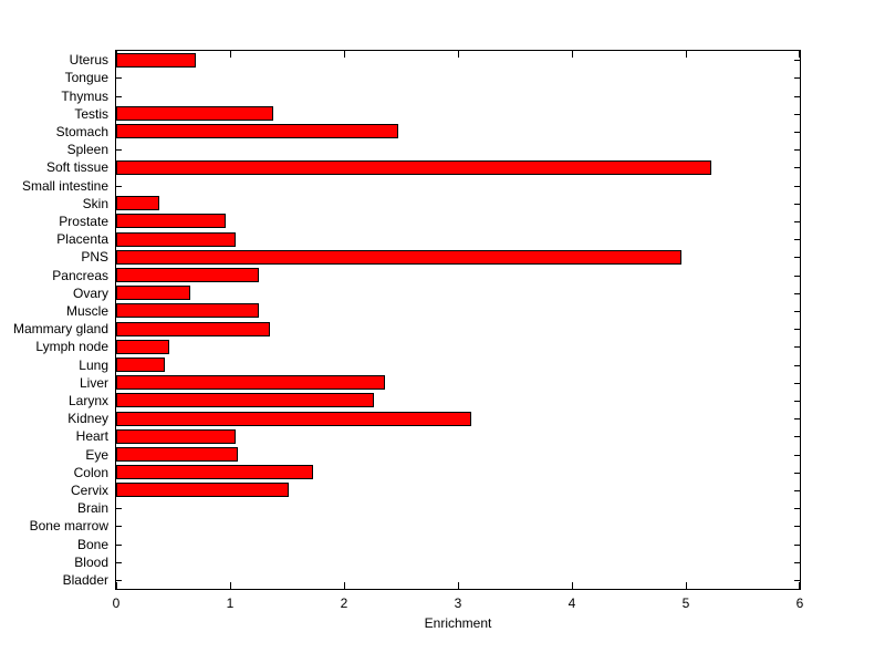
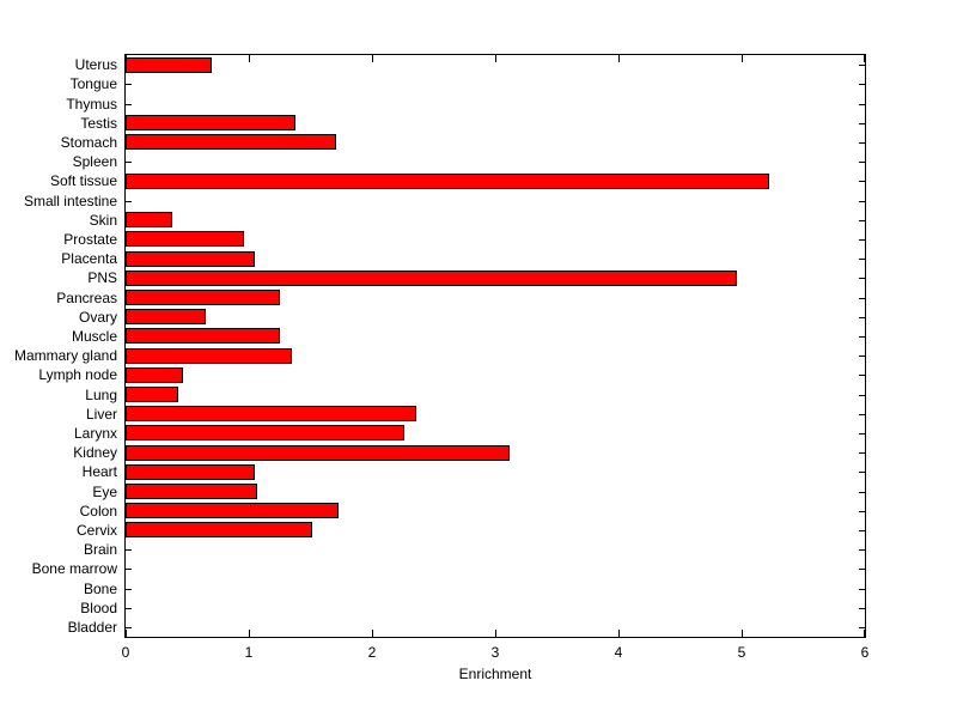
Stomach: 2.48 -> 1.71
